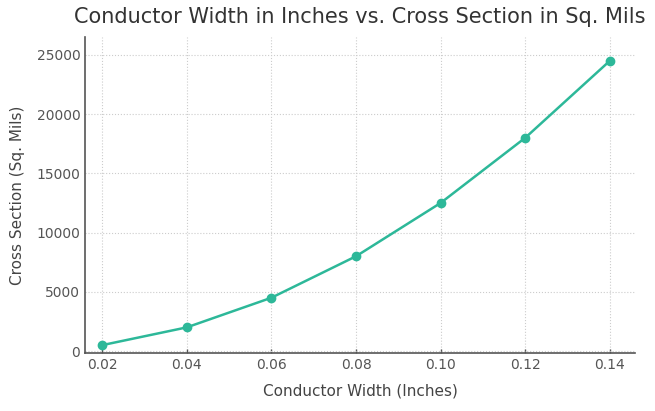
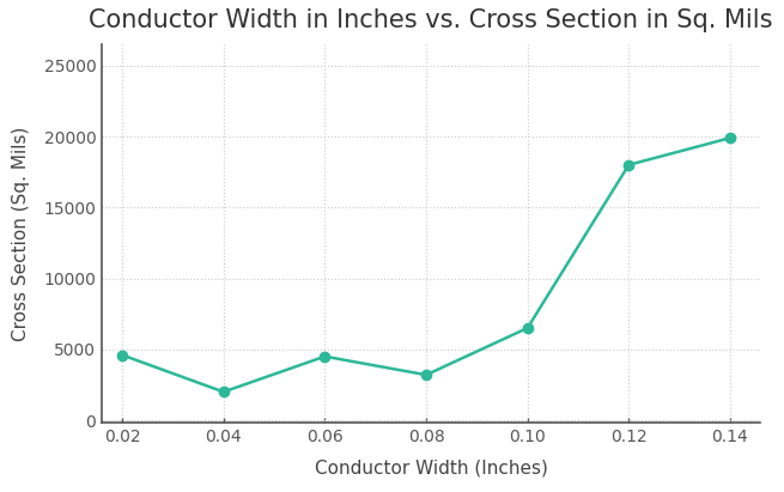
0.02: 500 -> 4600
0.08: 8000 -> 3200
0.10: 12500 -> 6500
0.14: 24500 -> 19900
